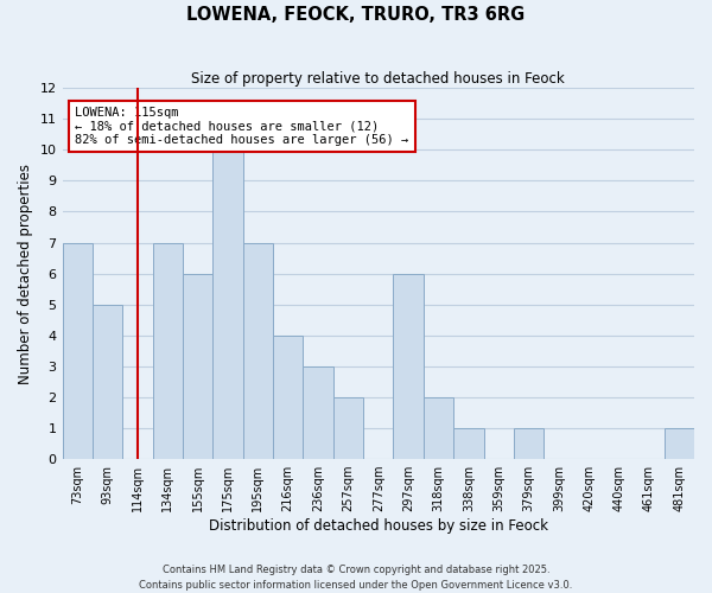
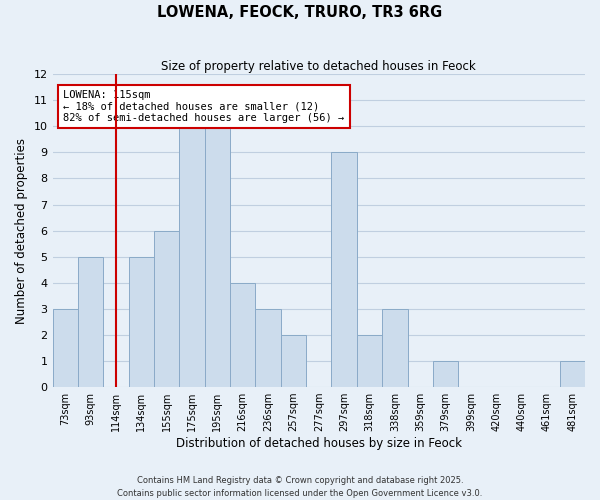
73sqm: 7 -> 3
134sqm: 7 -> 5
195sqm: 7 -> 10
297sqm: 6 -> 9
338sqm: 1 -> 3
